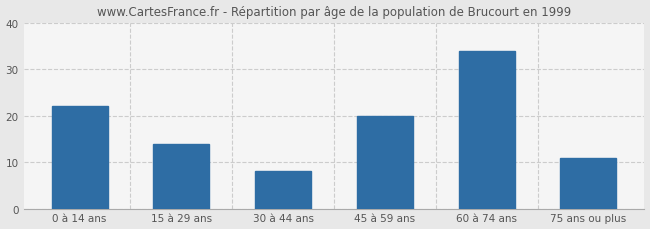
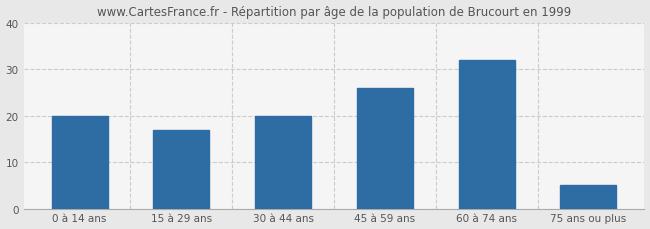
0 à 14 ans: 22 -> 20
15 à 29 ans: 14 -> 17
30 à 44 ans: 8 -> 20
45 à 59 ans: 20 -> 26
60 à 74 ans: 34 -> 32
75 ans ou plus: 11 -> 5
